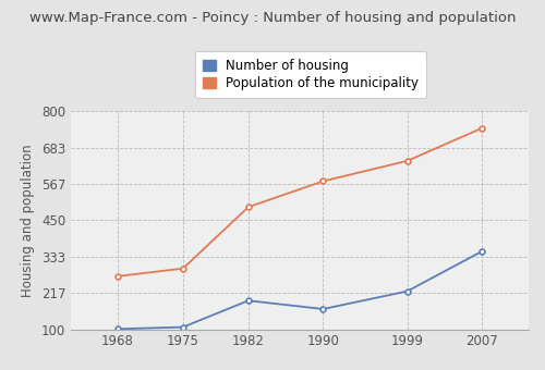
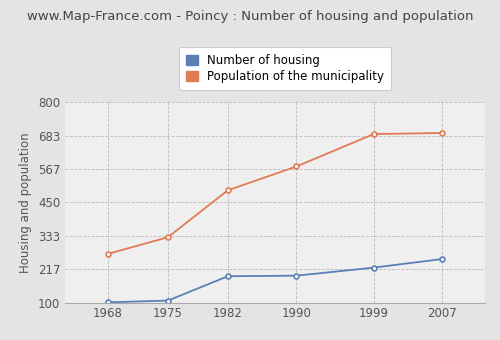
Population of the municipality/1975: 295 -> 328
Number of housing/1990: 165 -> 194
Population of the municipality/1999: 640 -> 688
Number of housing/2007: 350 -> 252
Population of the municipality/2007: 745 -> 692
